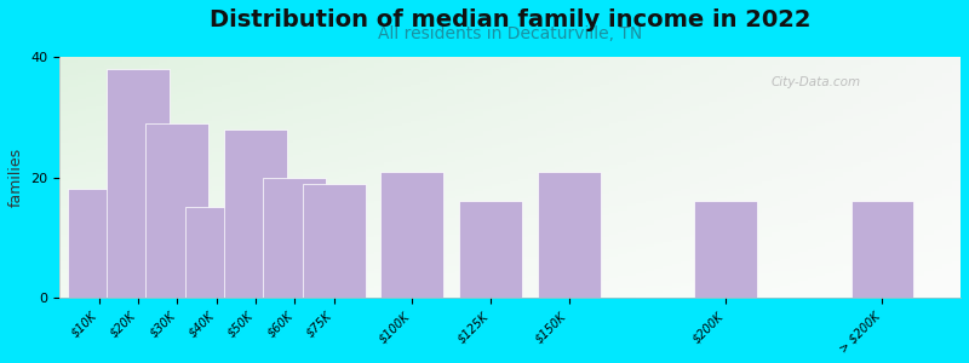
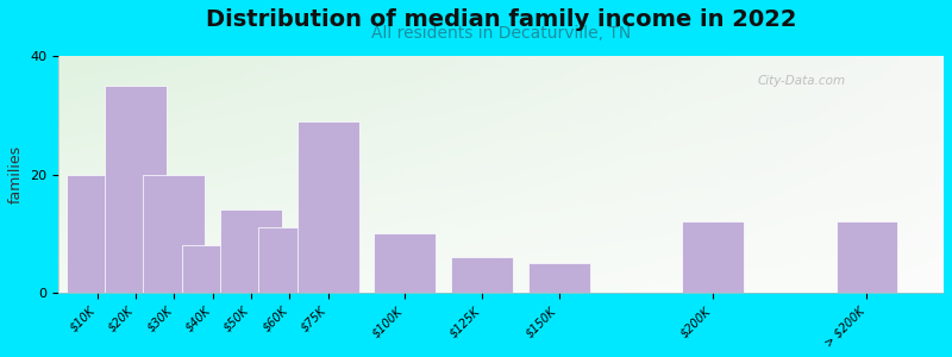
$10K: 18 -> 20
$20K: 38 -> 35
$30K: 29 -> 20
$40K: 15 -> 8
$50K: 28 -> 14
$60K: 20 -> 11
$75K: 19 -> 29
$100K: 21 -> 10
$125K: 16 -> 6
$150K: 21 -> 5
$200K: 16 -> 12
> $200K: 16 -> 12
